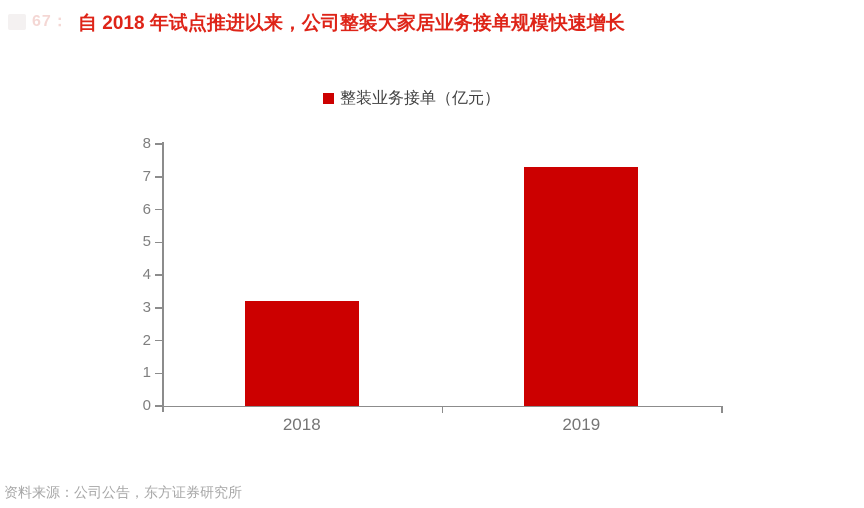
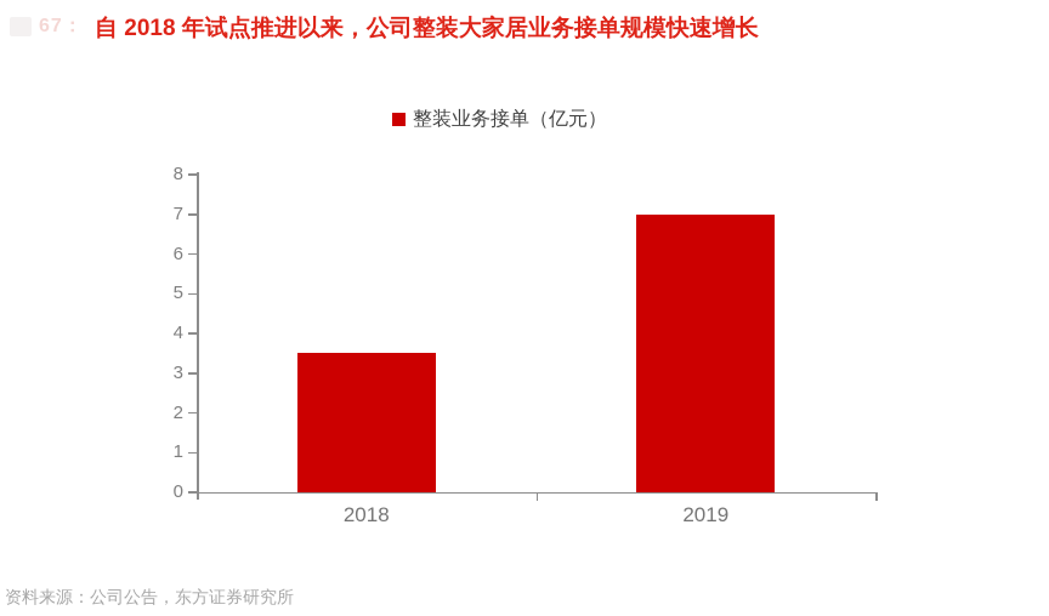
2018: 3.2 -> 3.5
2019: 7.3 -> 7.0
